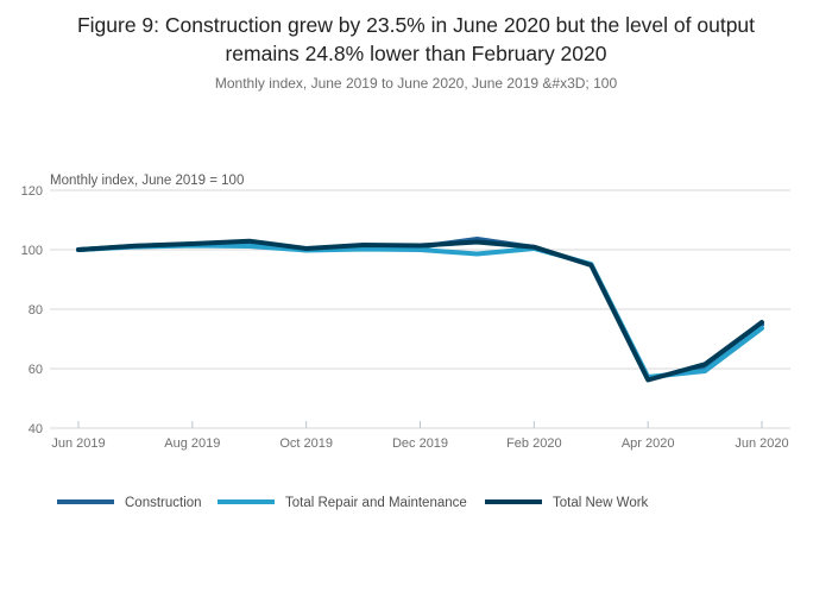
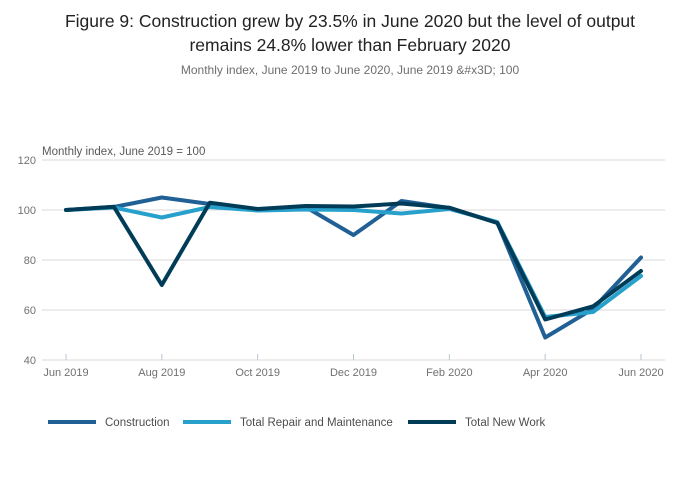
Construction/Aug 2019: 102 -> 105
Total Repair and Maintenance/Aug 2019: 101 -> 97
Total New Work/Aug 2019: 102 -> 70
Construction/Dec 2019: 101 -> 90
Construction/Apr 2020: 57 -> 49
Construction/Jun 2020: 75 -> 81
